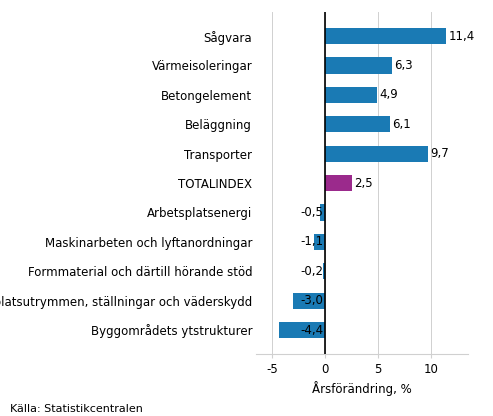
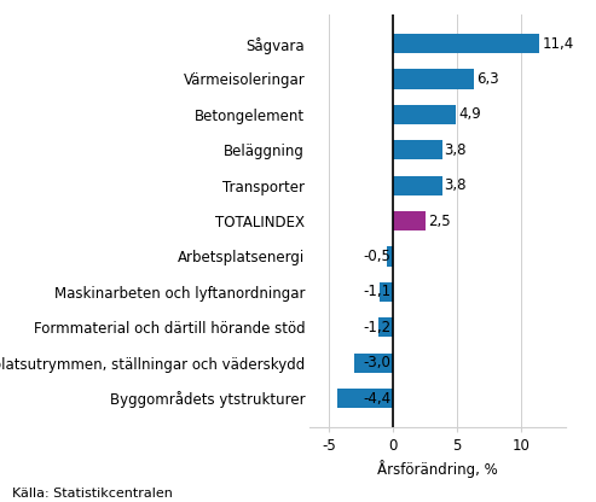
Beläggning: 6,1 -> 3,8
Transporter: 9,7 -> 3,8
Formmaterial och därtill hörande stöd: -0,2 -> -1,2
